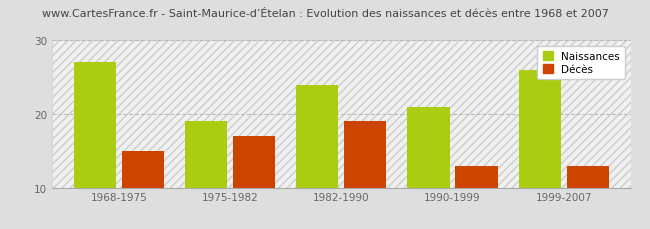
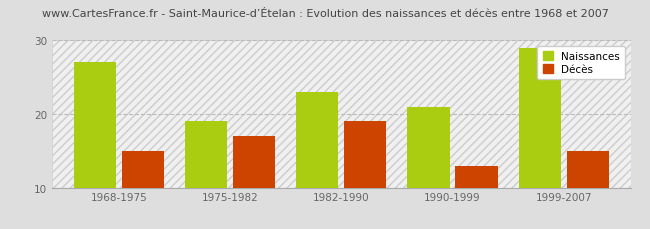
Naissances/1982-1990: 24 -> 23
Naissances/1999-2007: 26 -> 29
Décès/1999-2007: 13 -> 15
